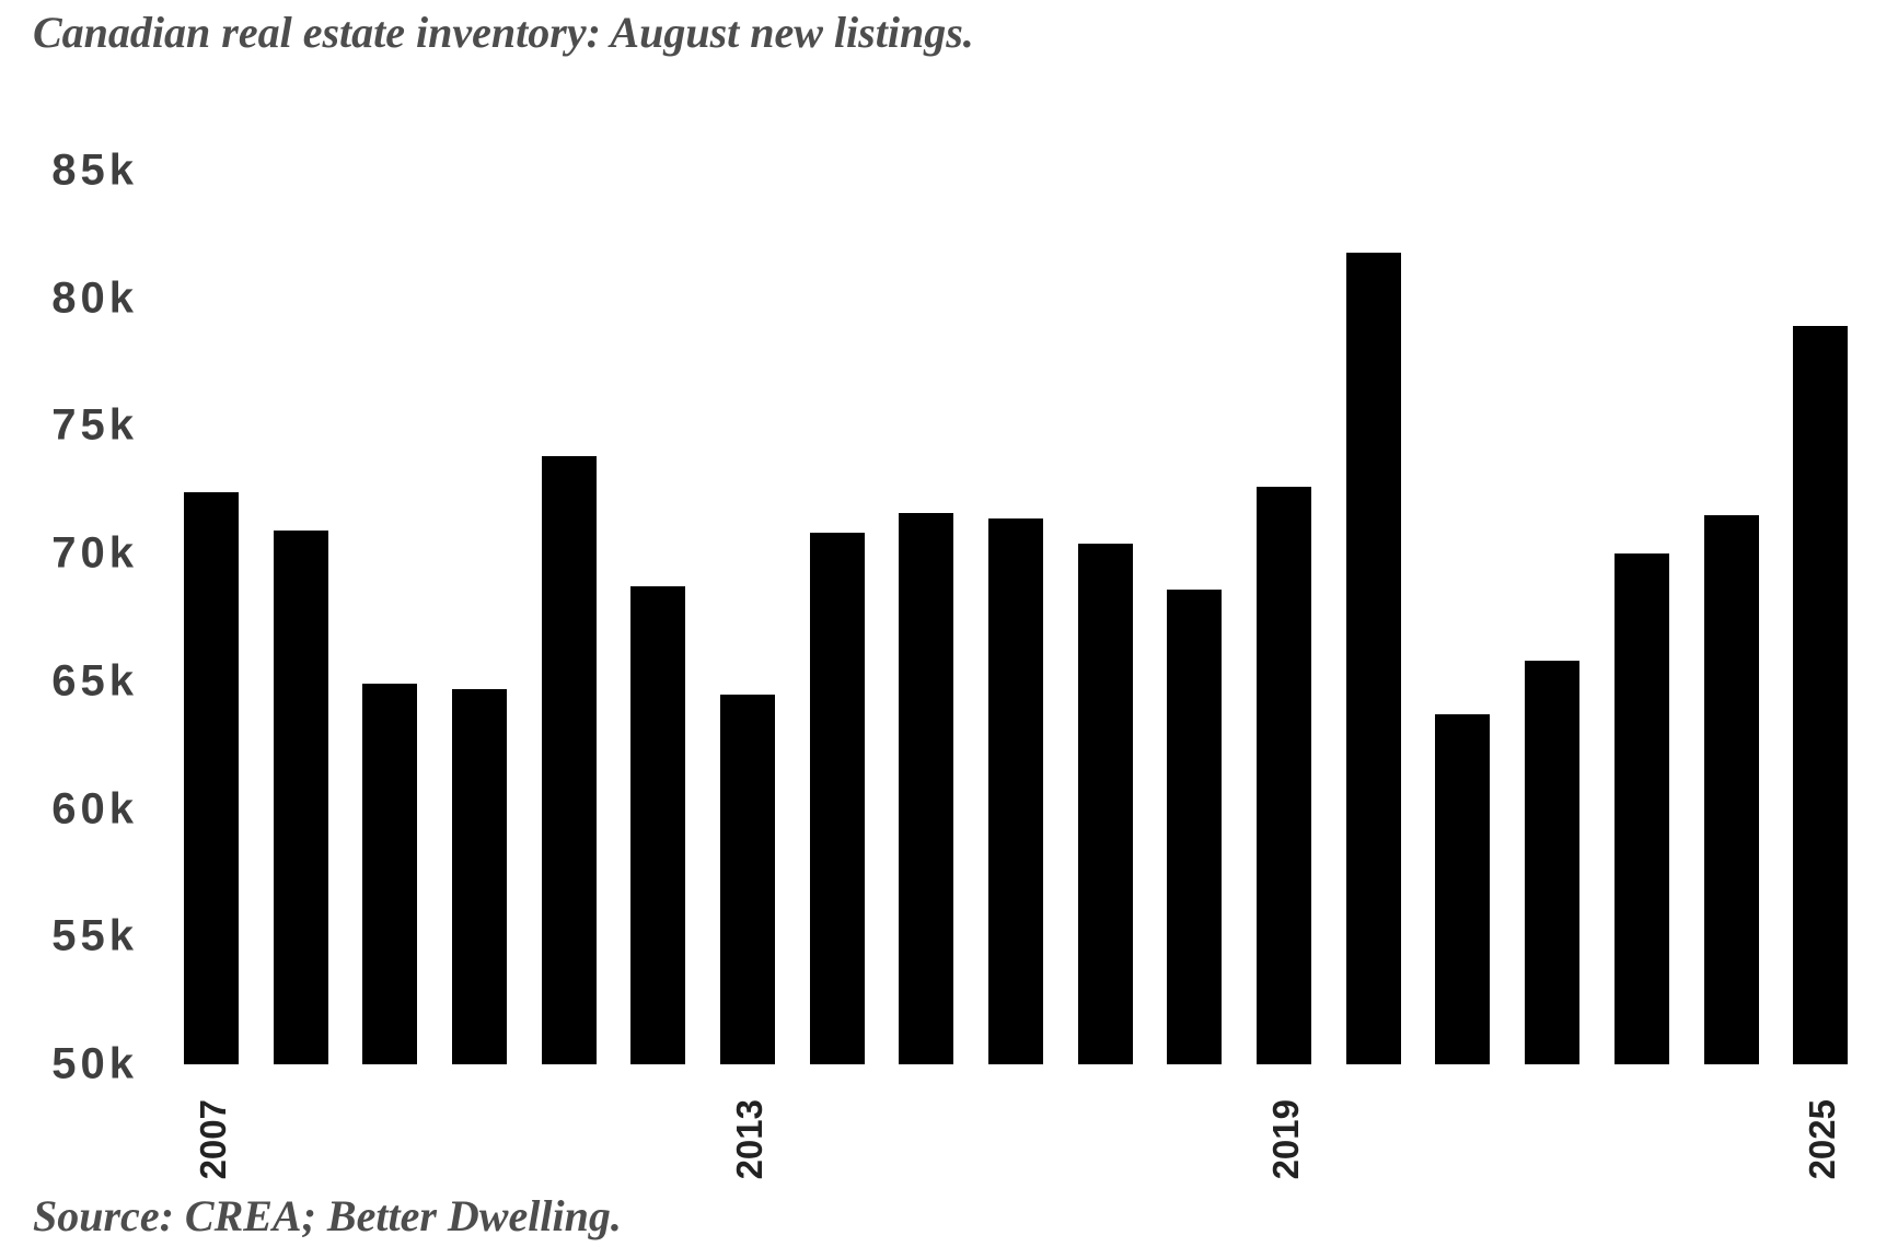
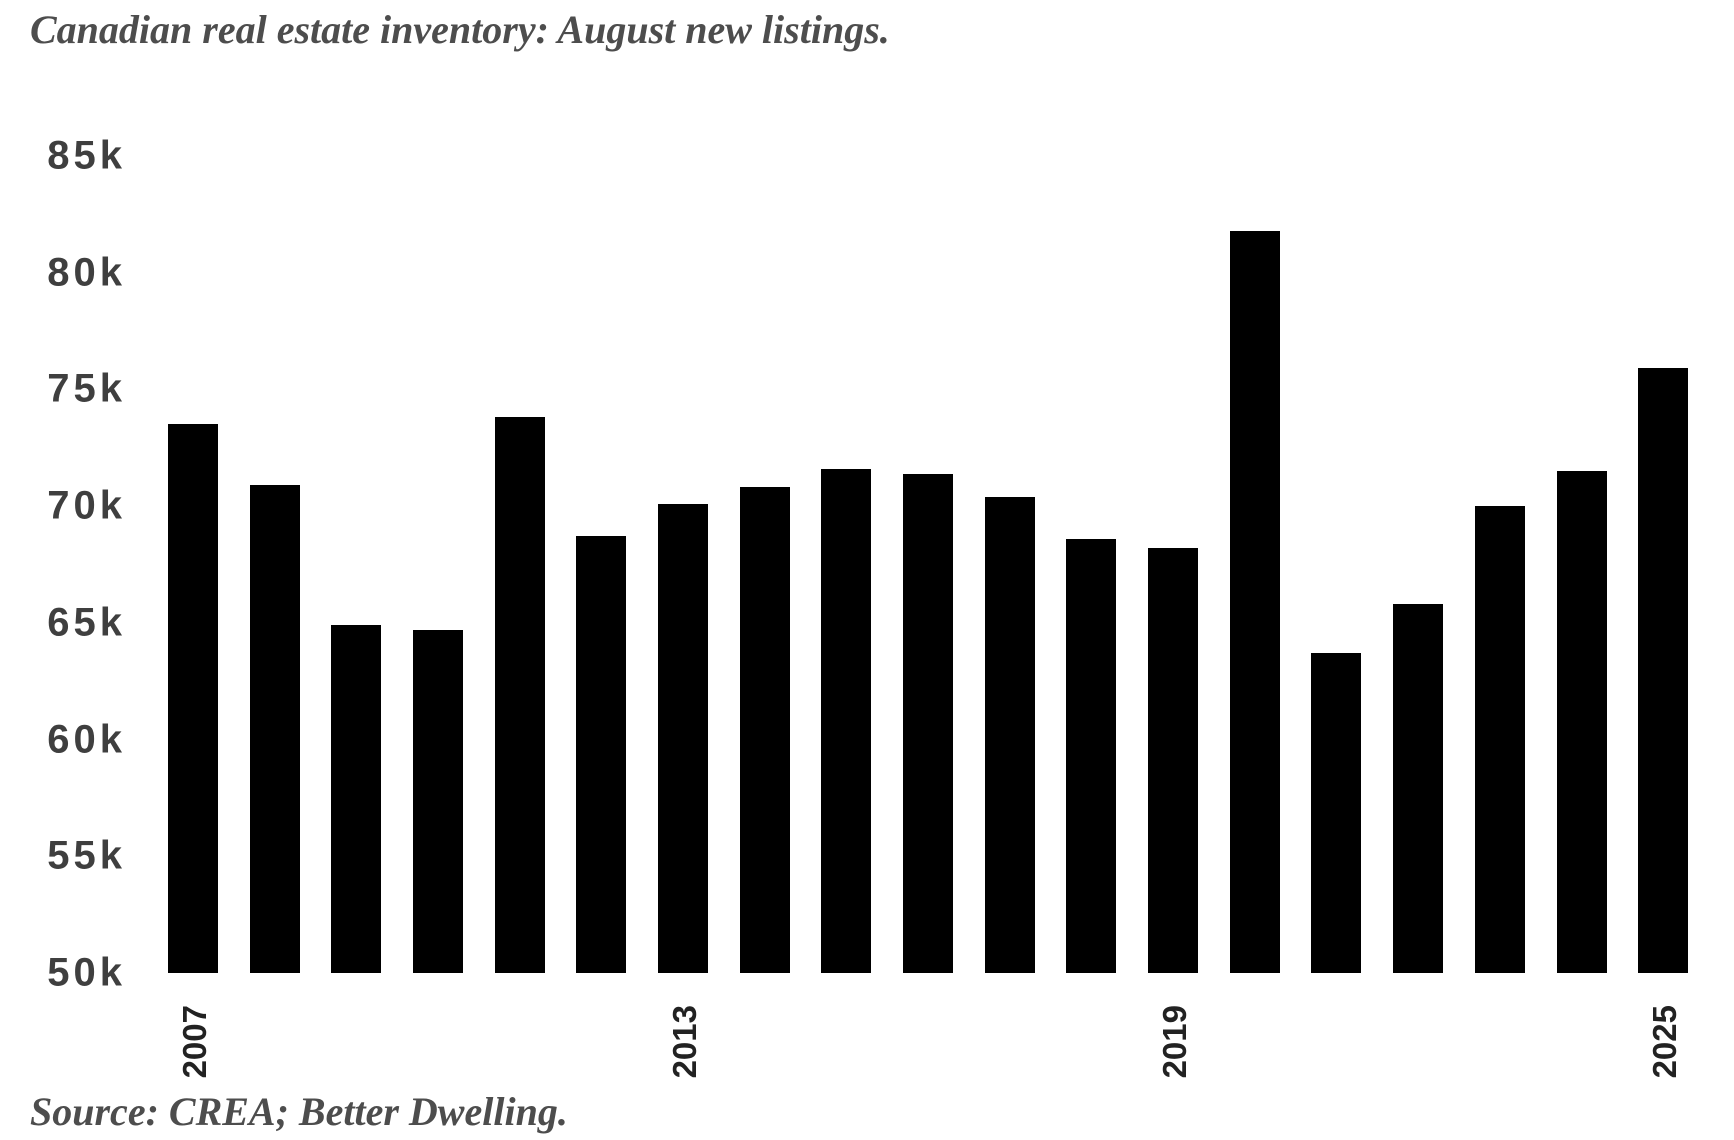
2007: 72.4k -> 73.5k
2013: 64.5k -> 70.1k
2019: 72.6k -> 68.2k
2025: 78.9k -> 75.9k
